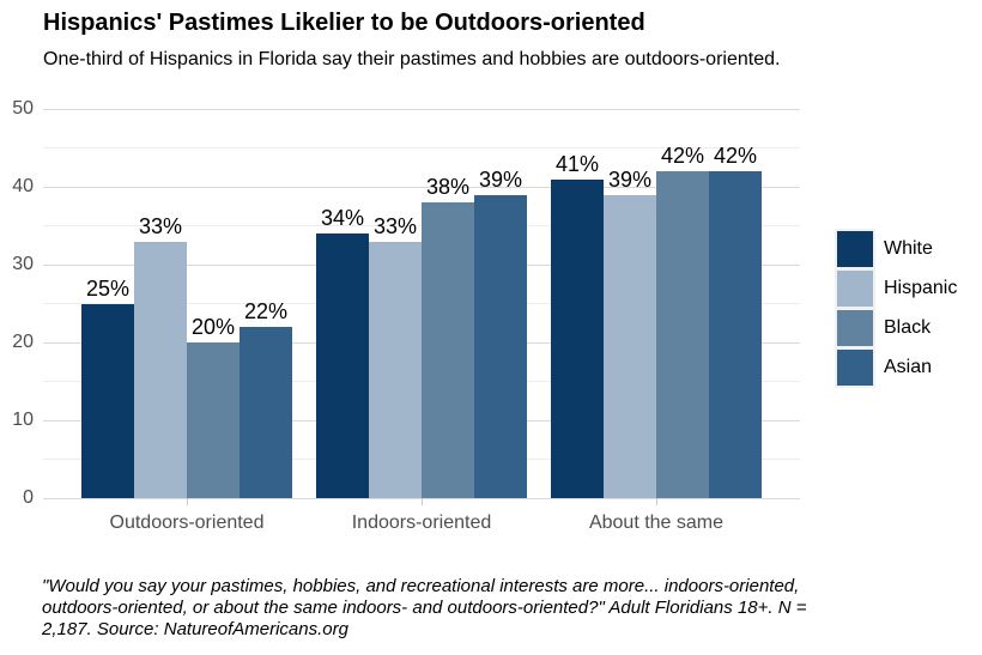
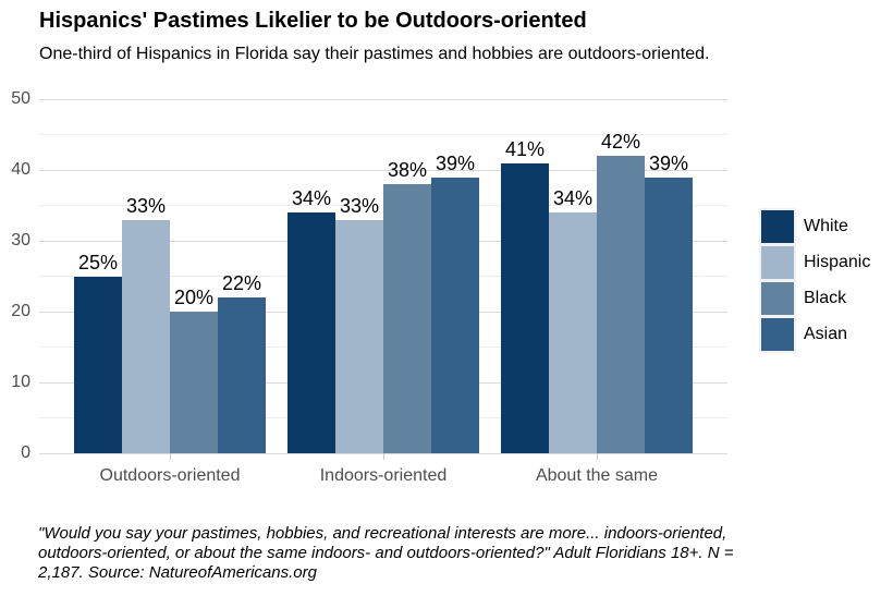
Hispanic/About the same: 39% -> 34%
Asian/About the same: 42% -> 39%
